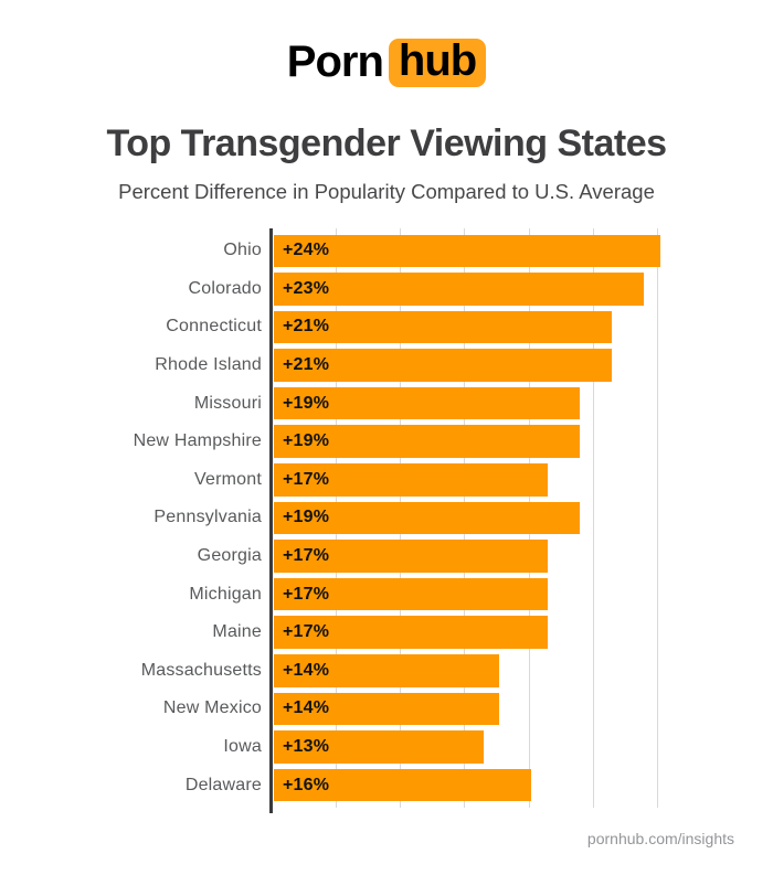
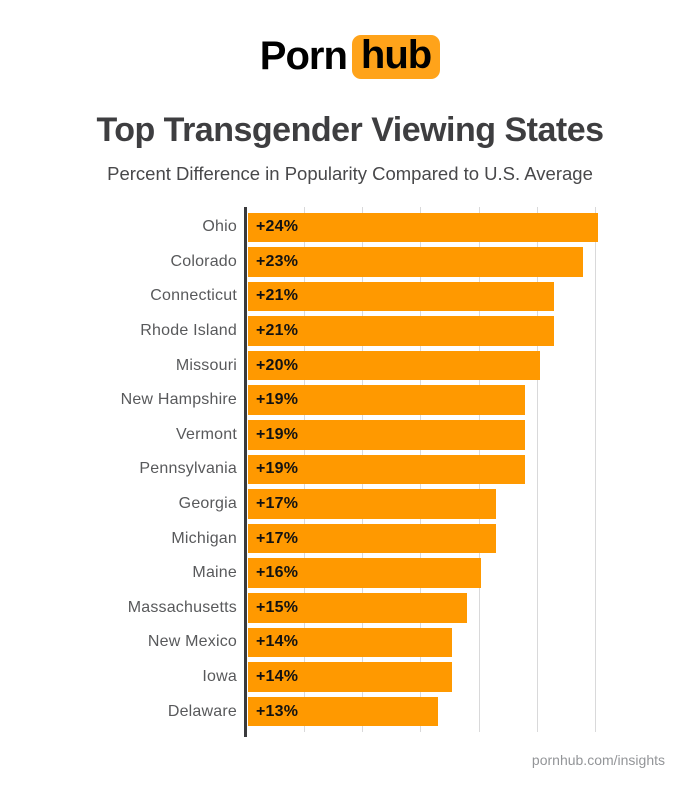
Missouri: +19% -> +20%
Vermont: +17% -> +19%
Maine: +17% -> +16%
Massachusetts: +14% -> +15%
Iowa: +13% -> +14%
Delaware: +16% -> +13%
